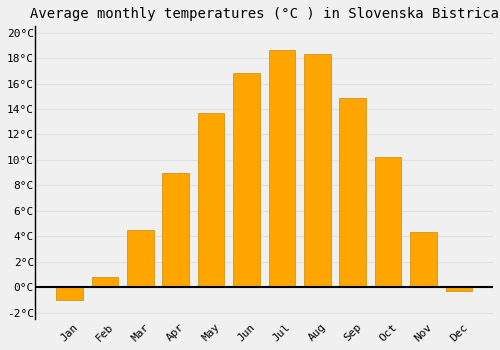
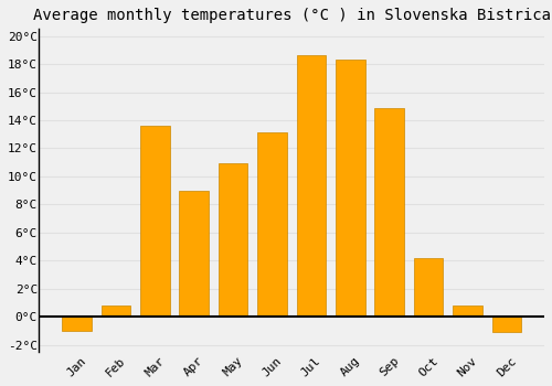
Mar: 4.5°C -> 13.6°C
May: 13.7°C -> 10.9°C
Jun: 16.8°C -> 13.1°C
Oct: 10.2°C -> 4.2°C
Nov: 4.3°C -> 0.8°C
Dec: -0.3°C -> -1.1°C
